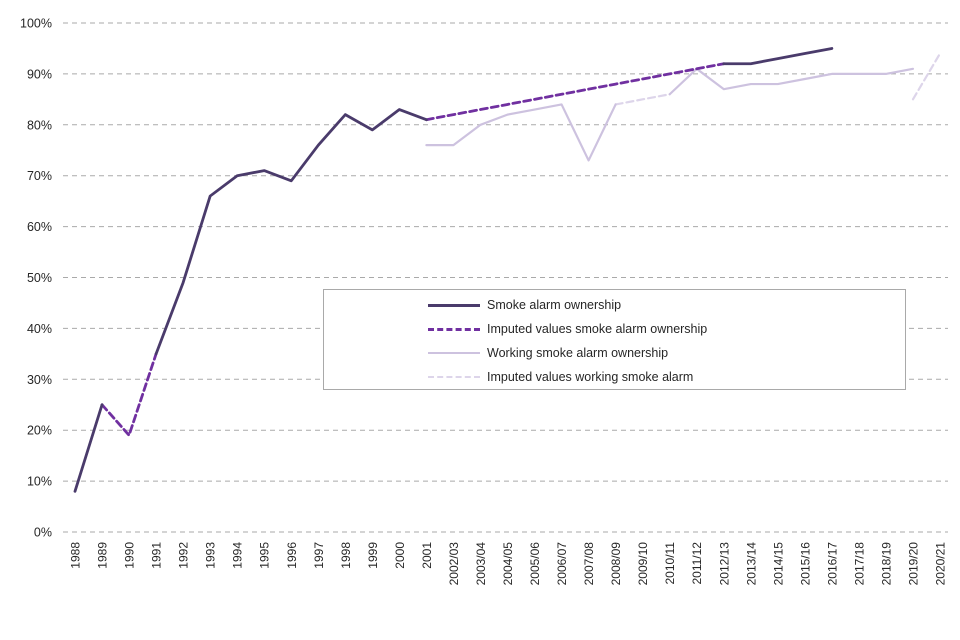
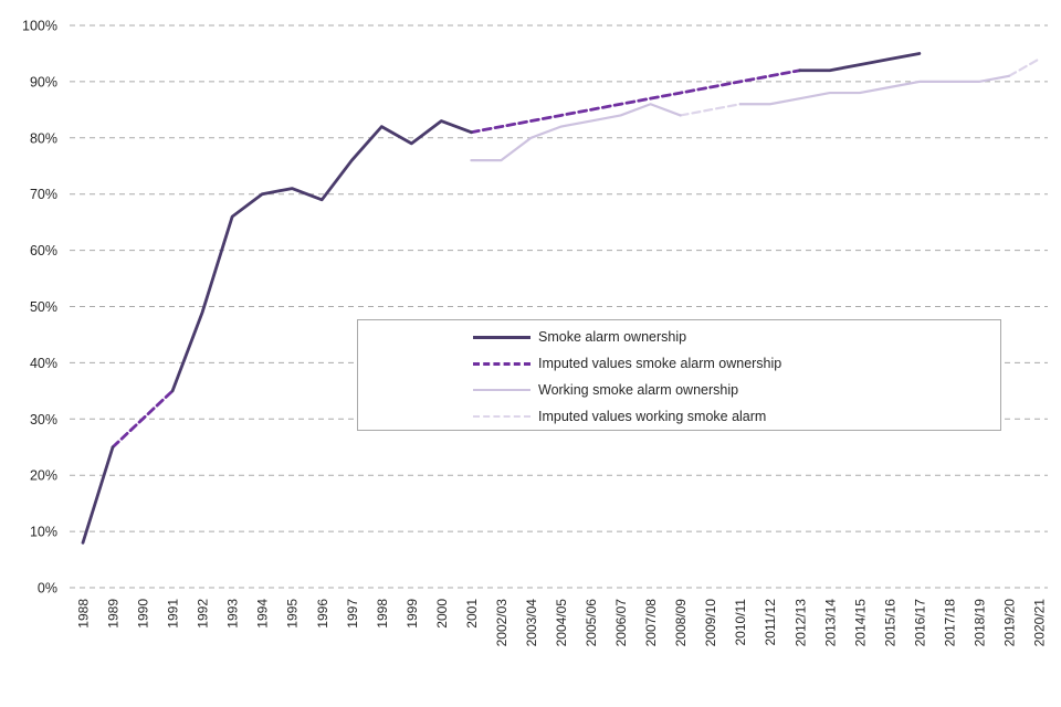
Imputed values smoke alarm ownership/1990: 19% -> 30%
Working smoke alarm ownership/2007/08: 73% -> 86%
Working smoke alarm ownership/2011/12: 91% -> 86%
Imputed values working smoke alarm/2019/20: 85% -> 91%
